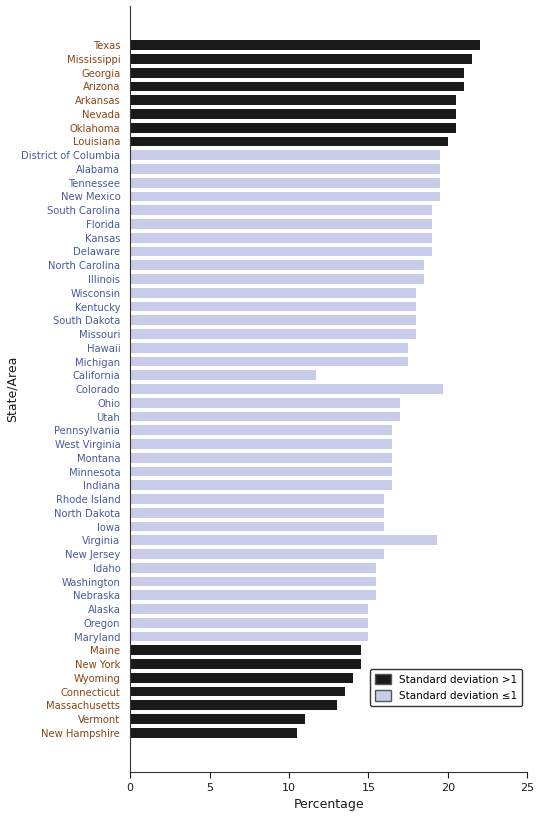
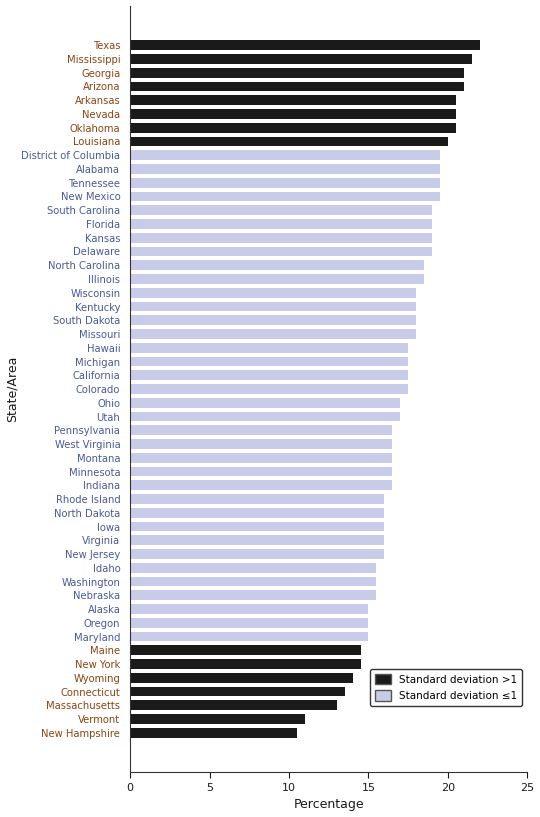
California: 11.7 -> 17.5
Colorado: 19.7 -> 17.5
Virginia: 19.3 -> 16.0
